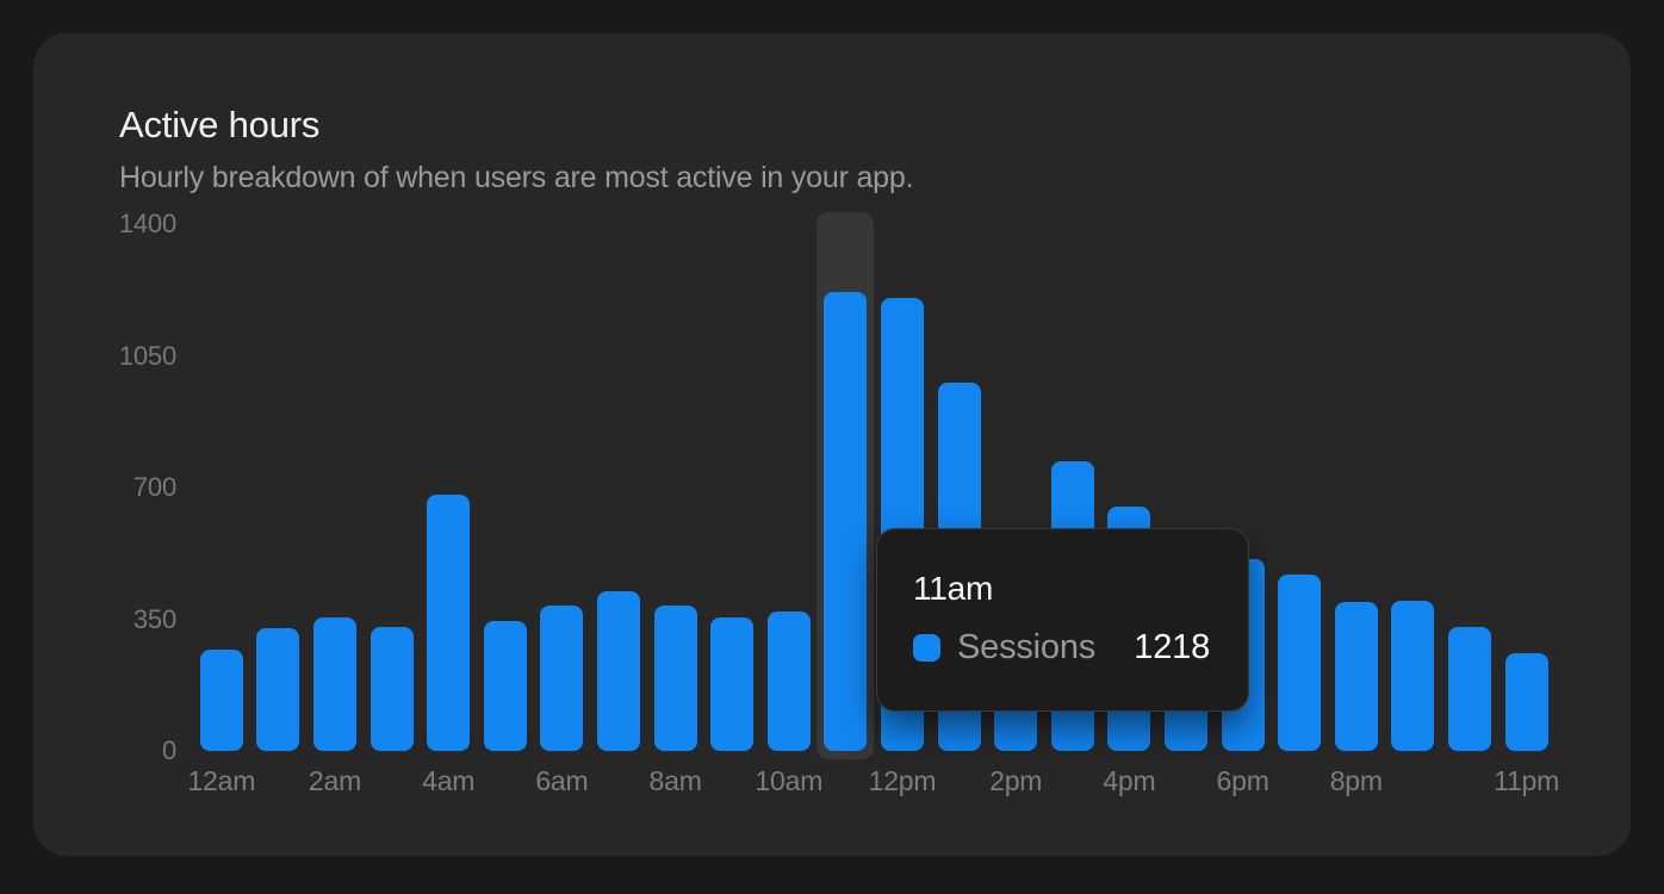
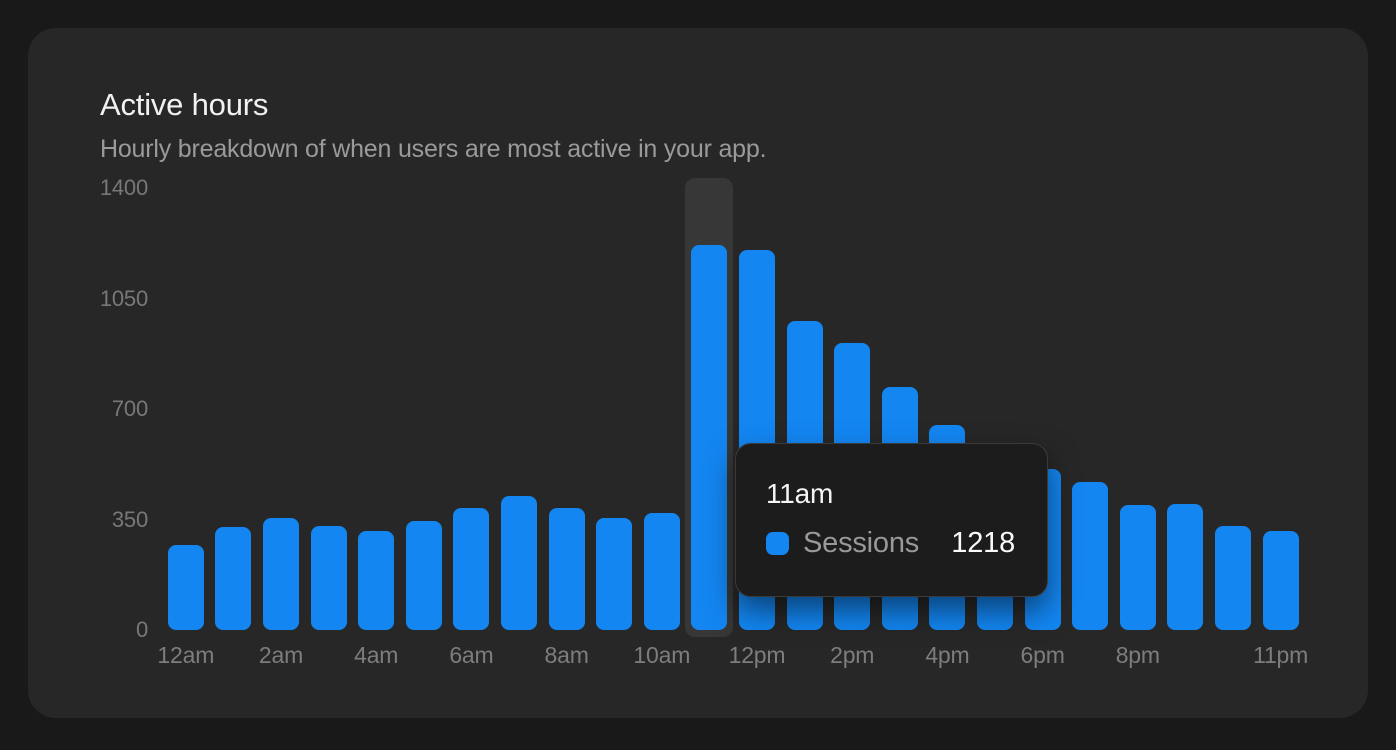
4am: 680 -> 320
2pm: 550 -> 910
11pm: 260 -> 320
